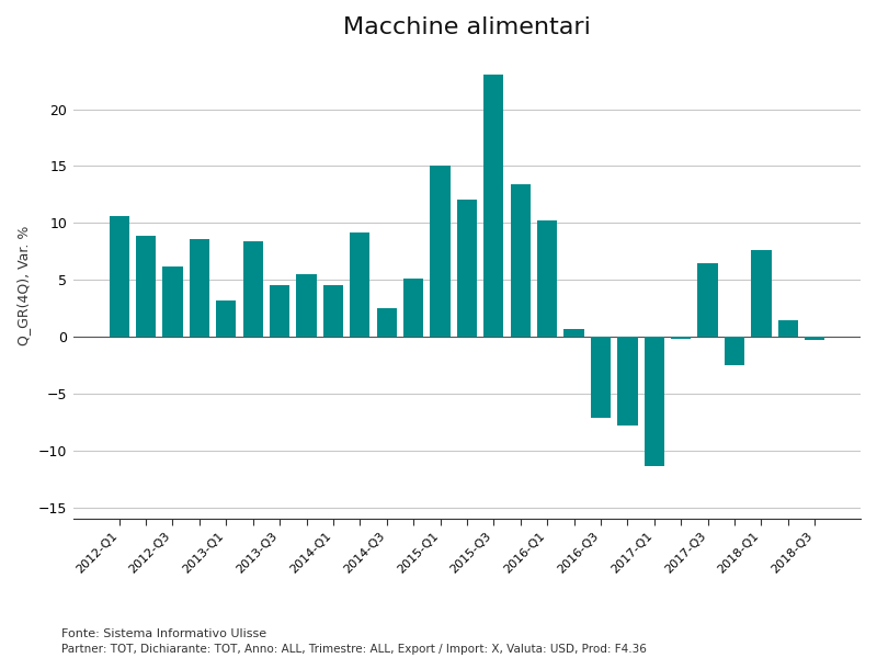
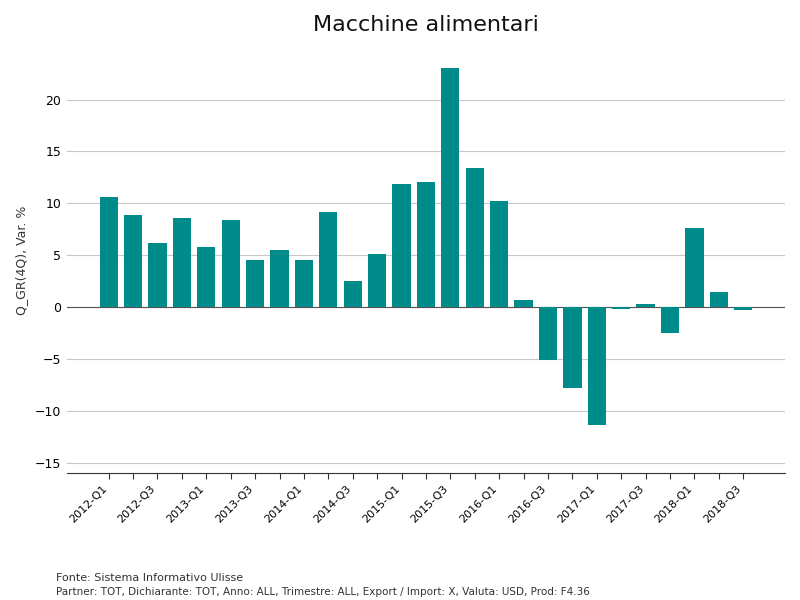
2013-Q1: 3.2 -> 5.8
2015-Q1: 15.0 -> 11.9
2016-Q3: -7.1 -> -5.1
2017-Q3: 6.5 -> 0.3
